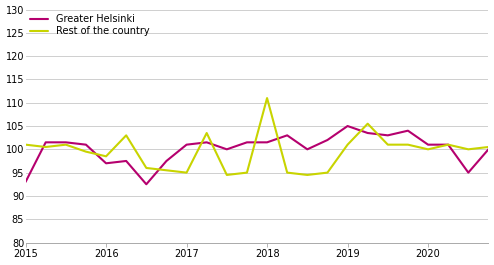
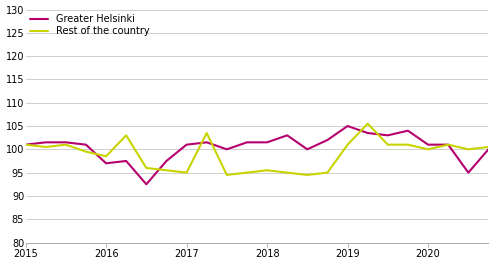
Greater Helsinki/2015: 93.0 -> 101.0
Rest of the country/2018: 111.0 -> 95.5
